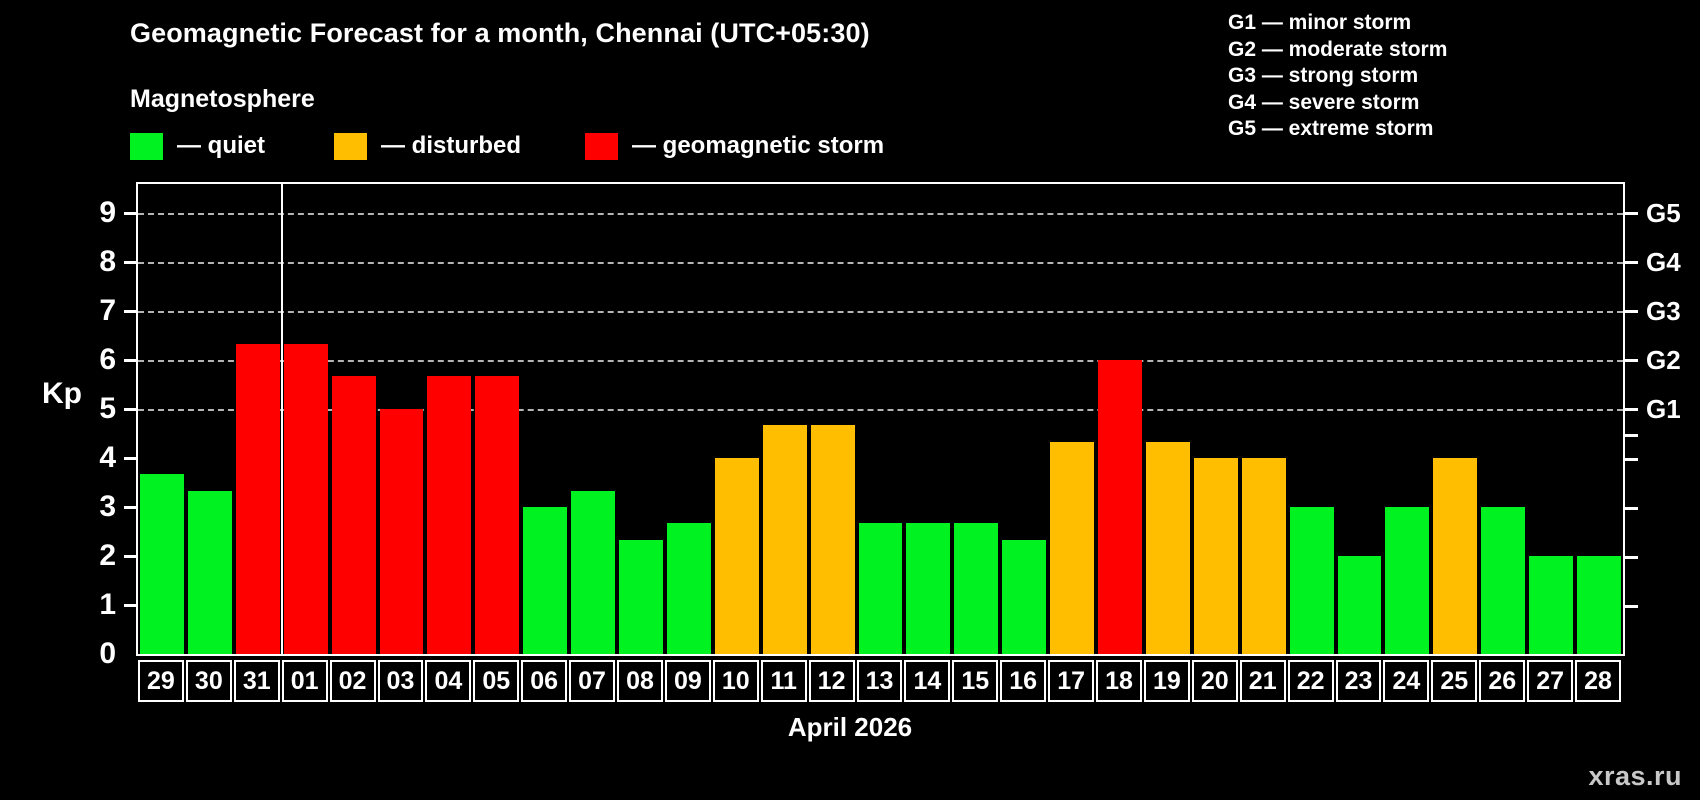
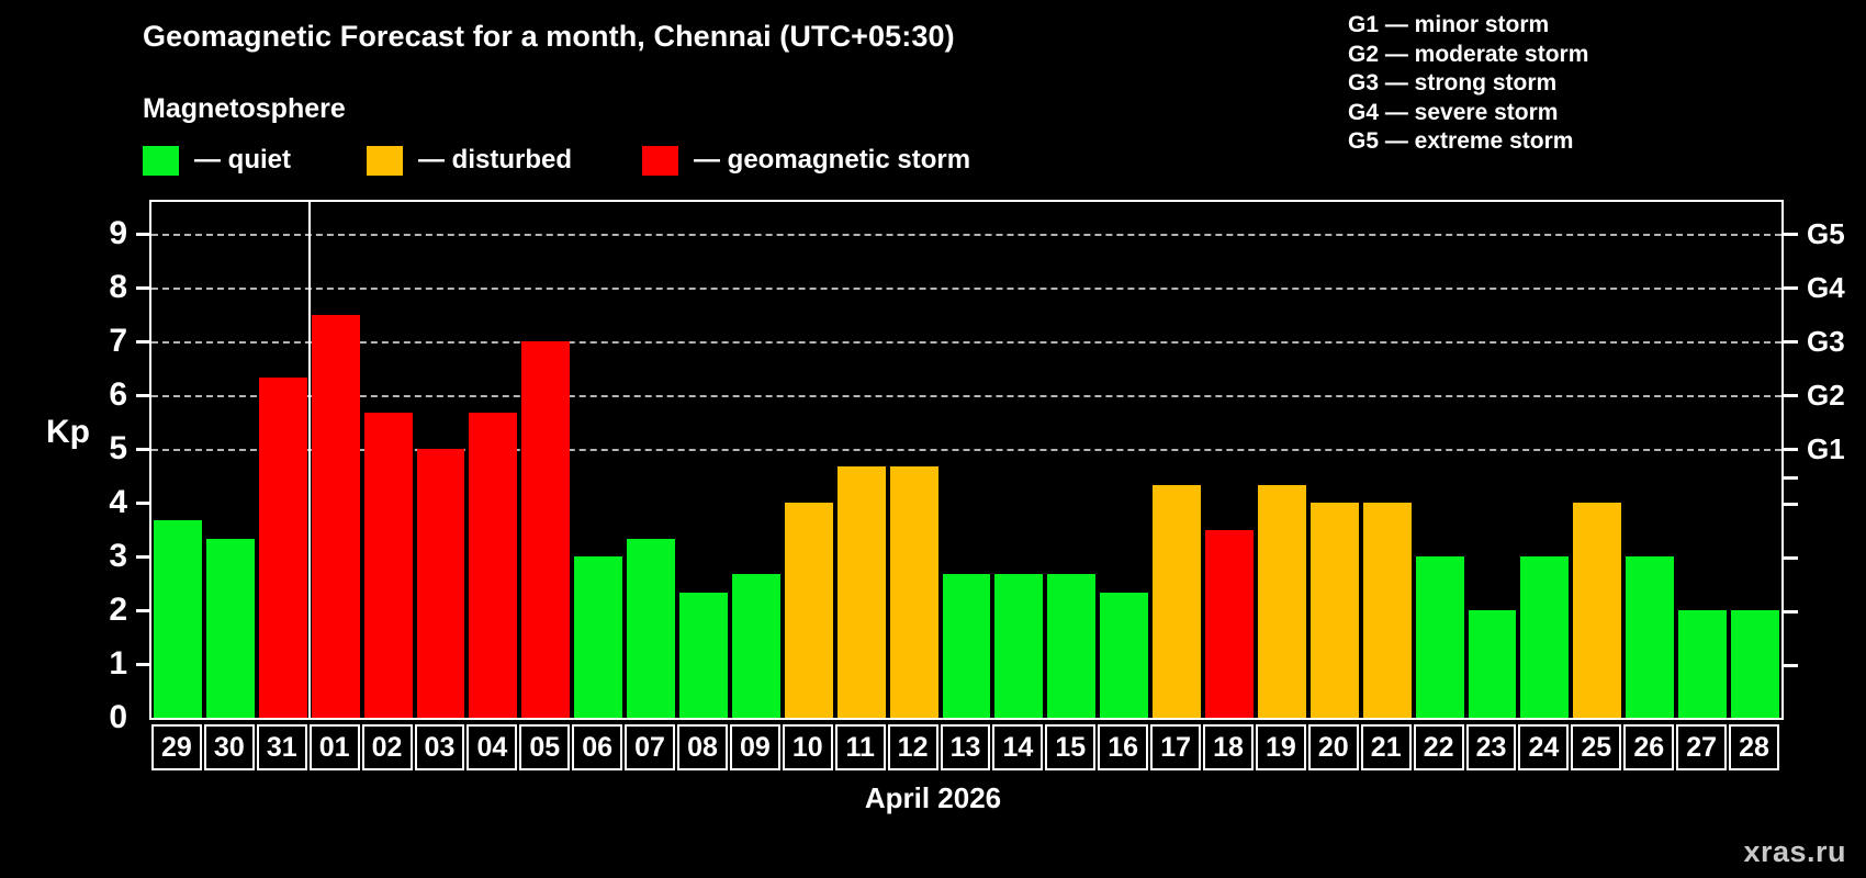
01: 6.3 -> 7.5
05: 5.7 -> 7.0
18: 6.0 -> 3.5
